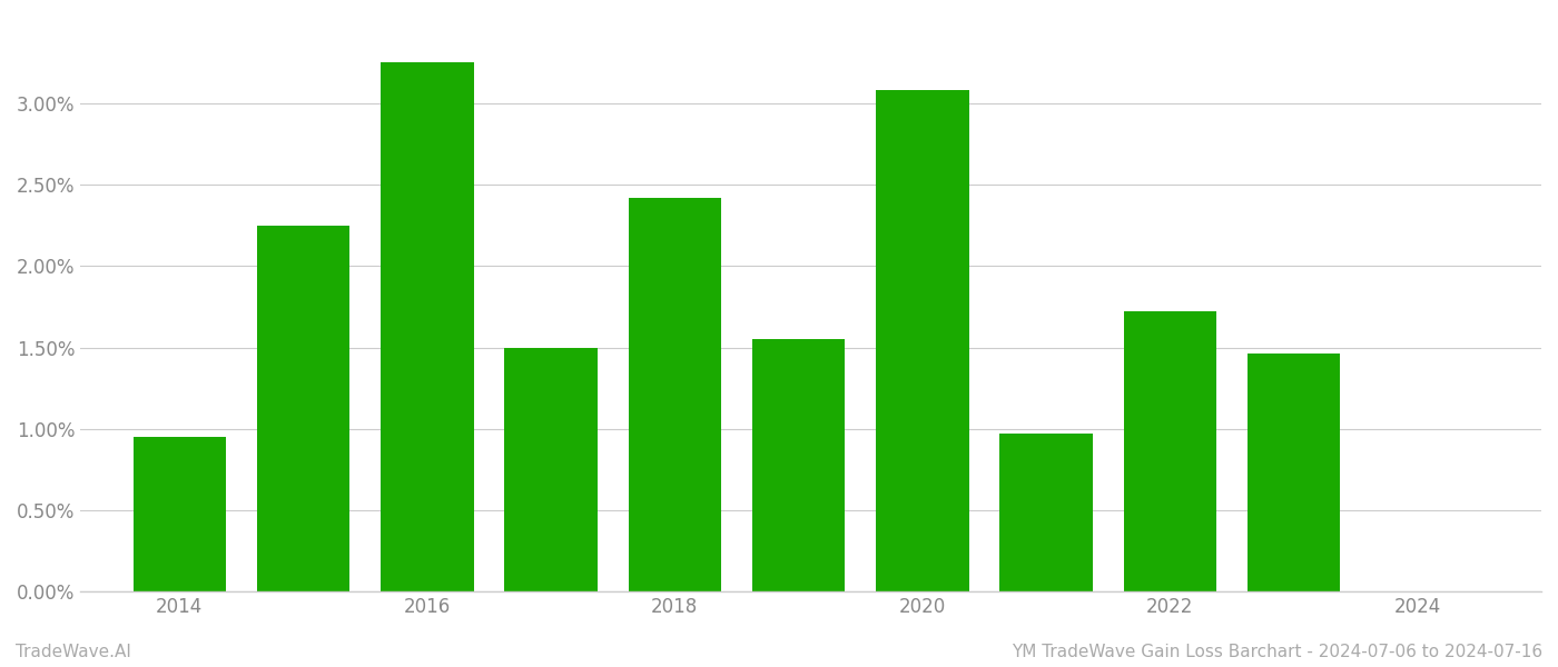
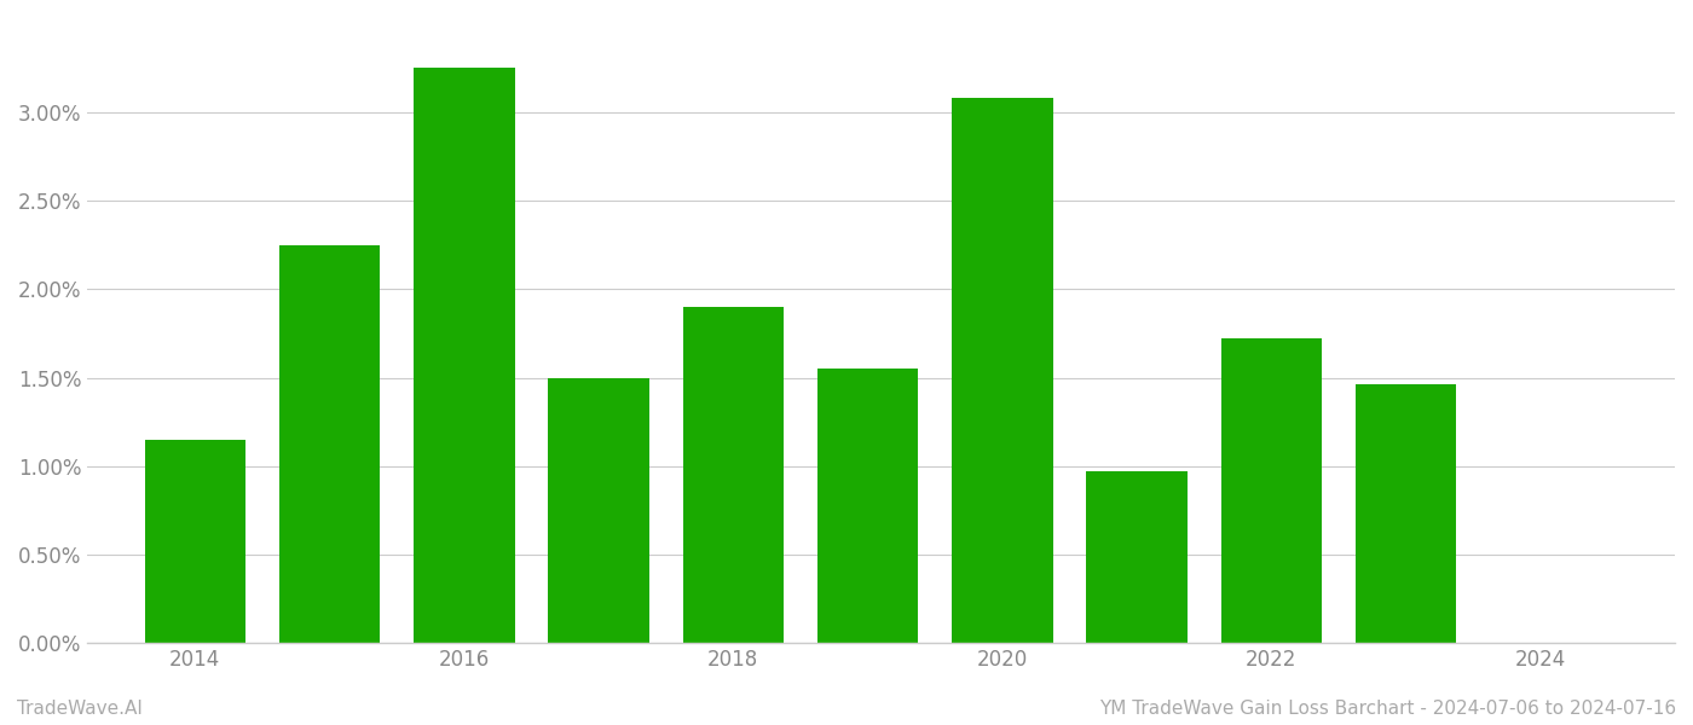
2014: 0.95% -> 1.15%
2018: 2.42% -> 1.90%
